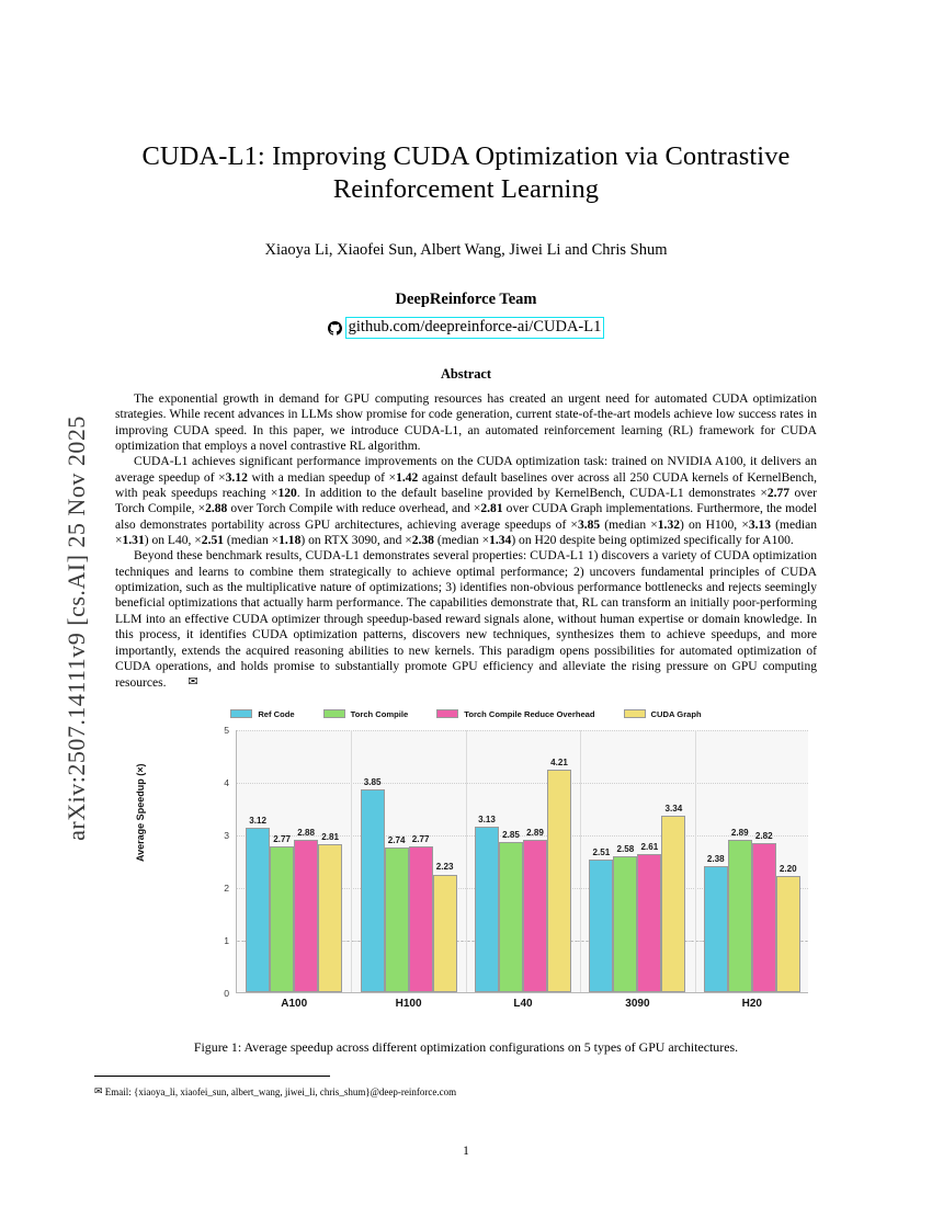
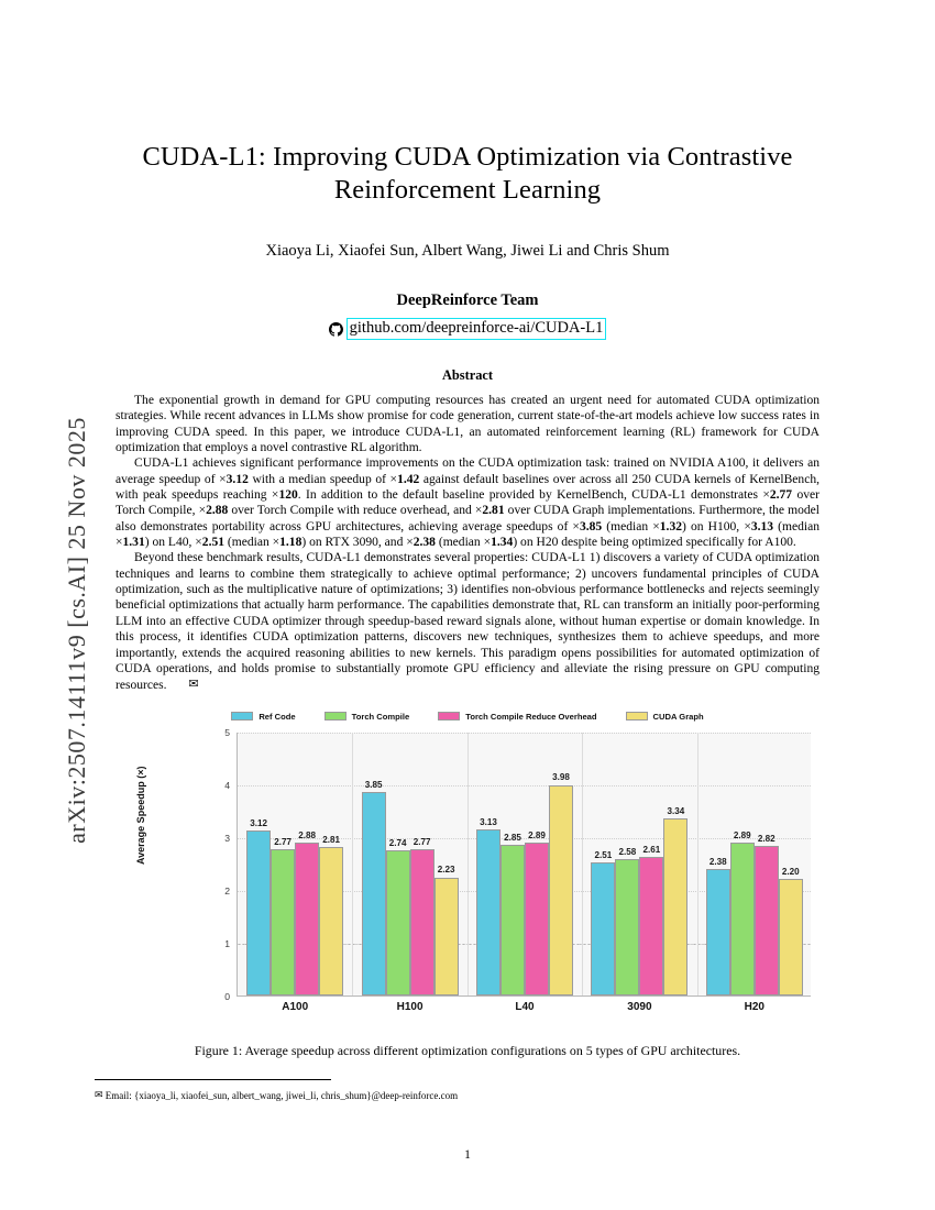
CUDA Graph/L40: 4.21 -> 3.98
